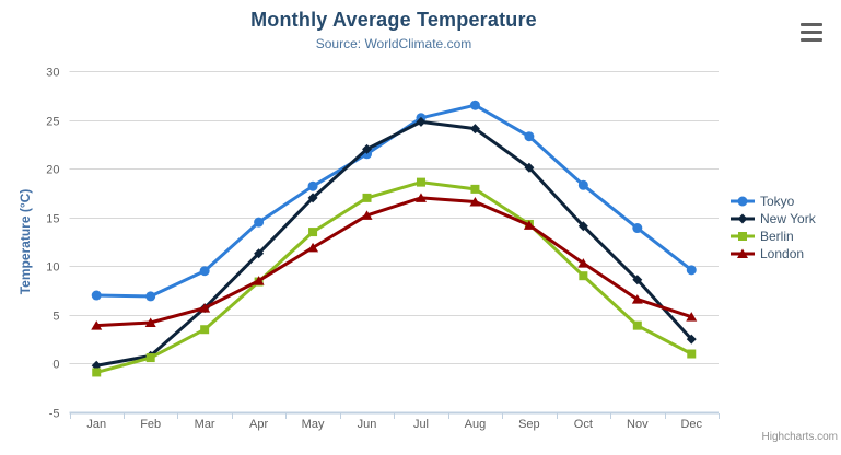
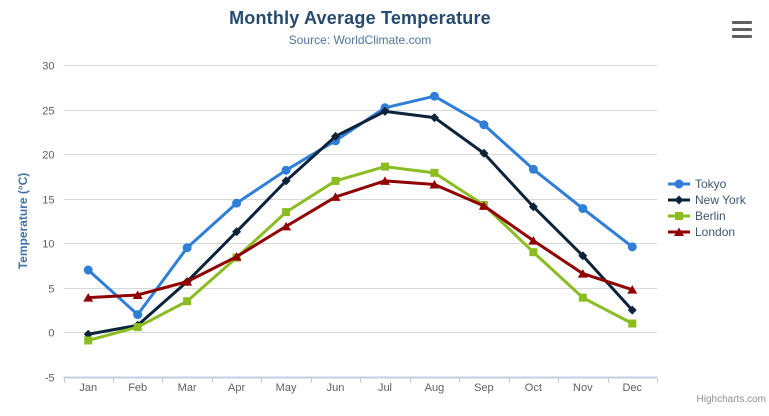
Tokyo/Feb: 7 -> 2
